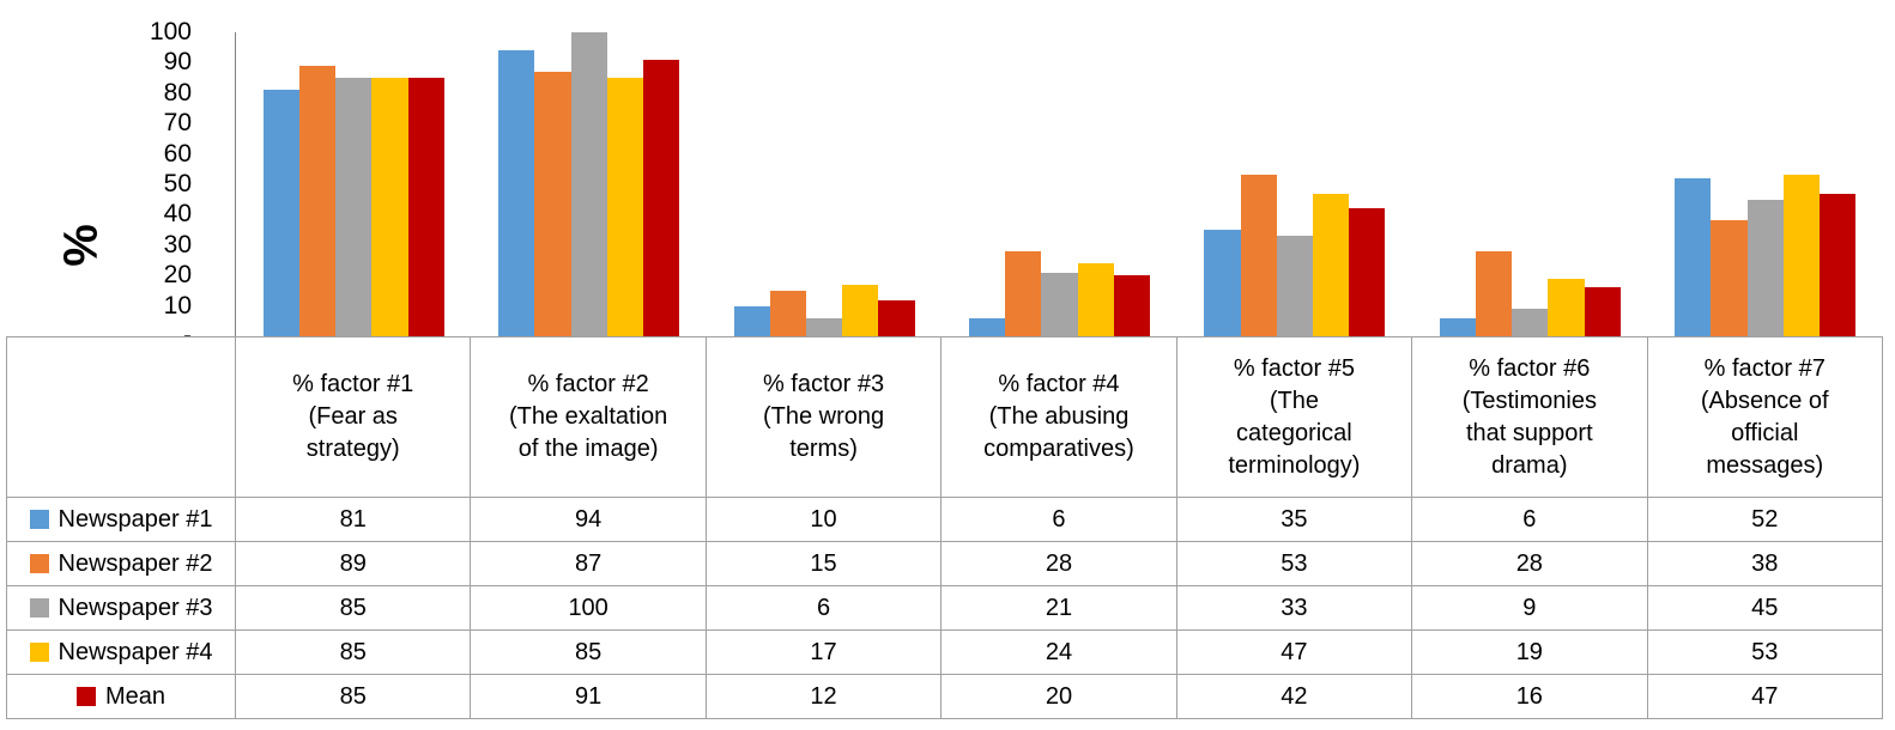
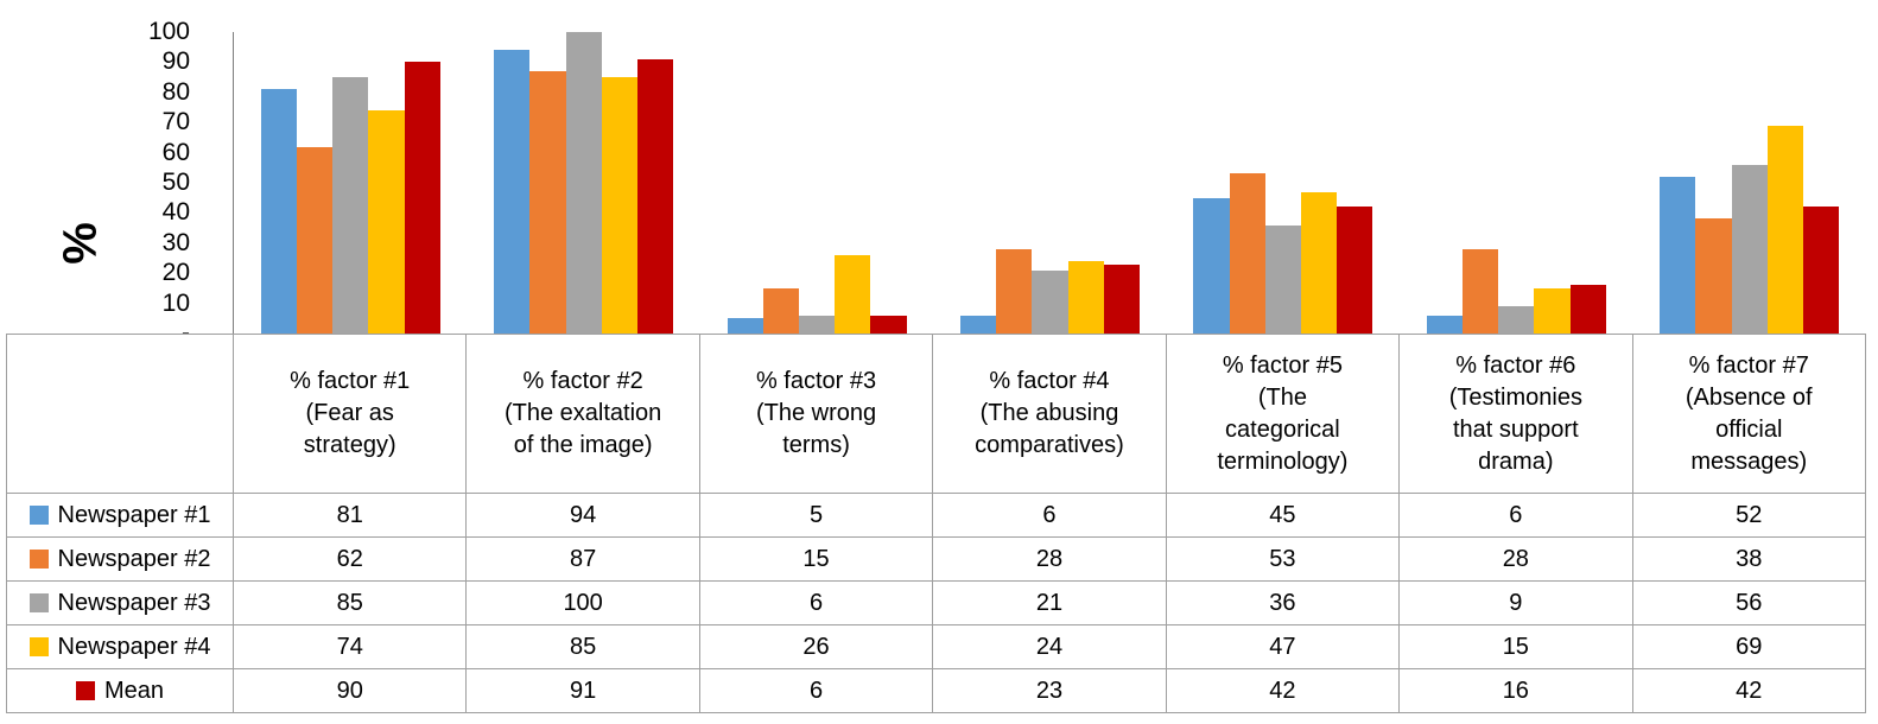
Newspaper #2/% factor #1 (Fear as strategy): 89 -> 62
Newspaper #4/% factor #1 (Fear as strategy): 85 -> 74
Mean/% factor #1 (Fear as strategy): 85 -> 90
Newspaper #1/% factor #3 (The wrong terms): 10 -> 5
Newspaper #4/% factor #3 (The wrong terms): 17 -> 26
Mean/% factor #3 (The wrong terms): 12 -> 6
Mean/% factor #4 (The abusing comparatives): 20 -> 23
Newspaper #1/% factor #5 (The categorical terminology): 35 -> 45
Newspaper #3/% factor #5 (The categorical terminology): 33 -> 36
Newspaper #4/% factor #6 (Testimonies that support drama): 19 -> 15
Newspaper #3/% factor #7 (Absence of official messages): 45 -> 56
Newspaper #4/% factor #7 (Absence of official messages): 53 -> 69
Mean/% factor #7 (Absence of official messages): 47 -> 42
